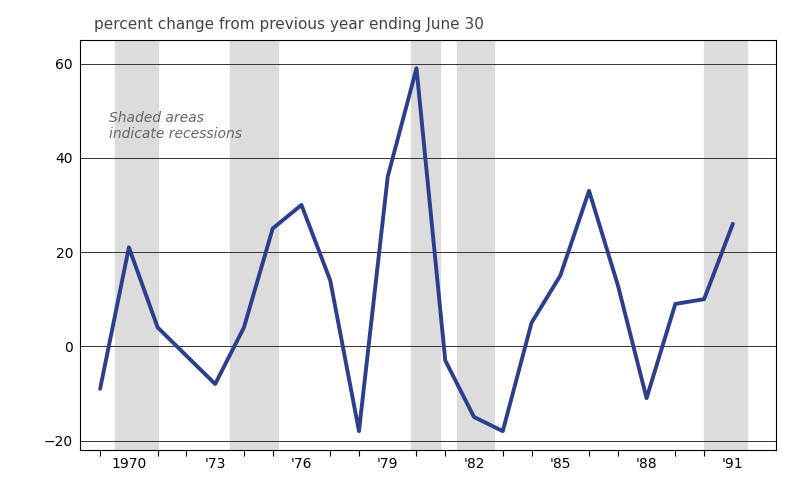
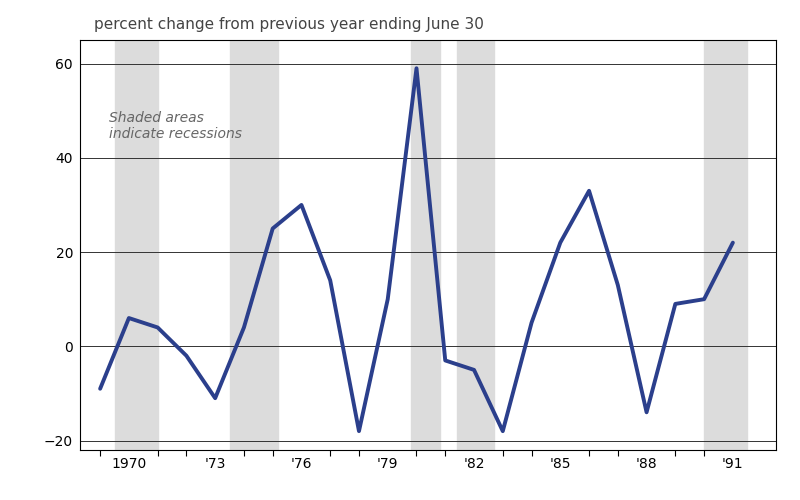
1970: 21 -> 6
'73: -8 -> -11
'79: 36 -> 10
'82: -15 -> -5
'85: 15 -> 22
'88: -11 -> -14
'91: 26 -> 22
